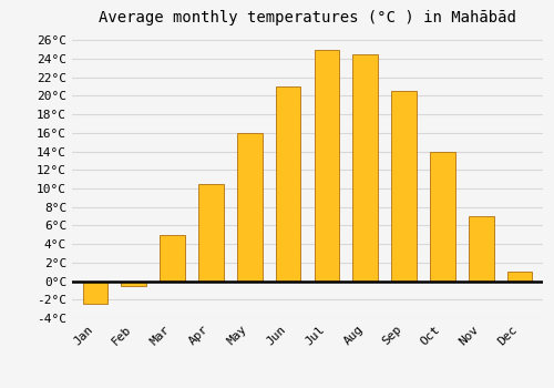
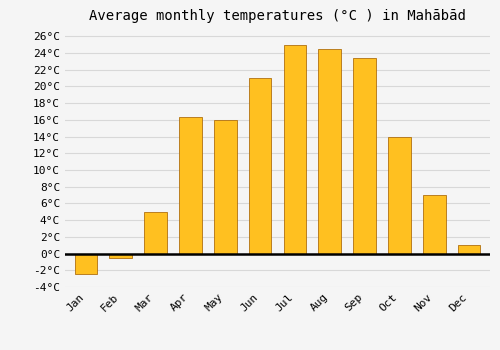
Apr: 10.5°C -> 16.4°C
Sep: 20.5°C -> 23.4°C
